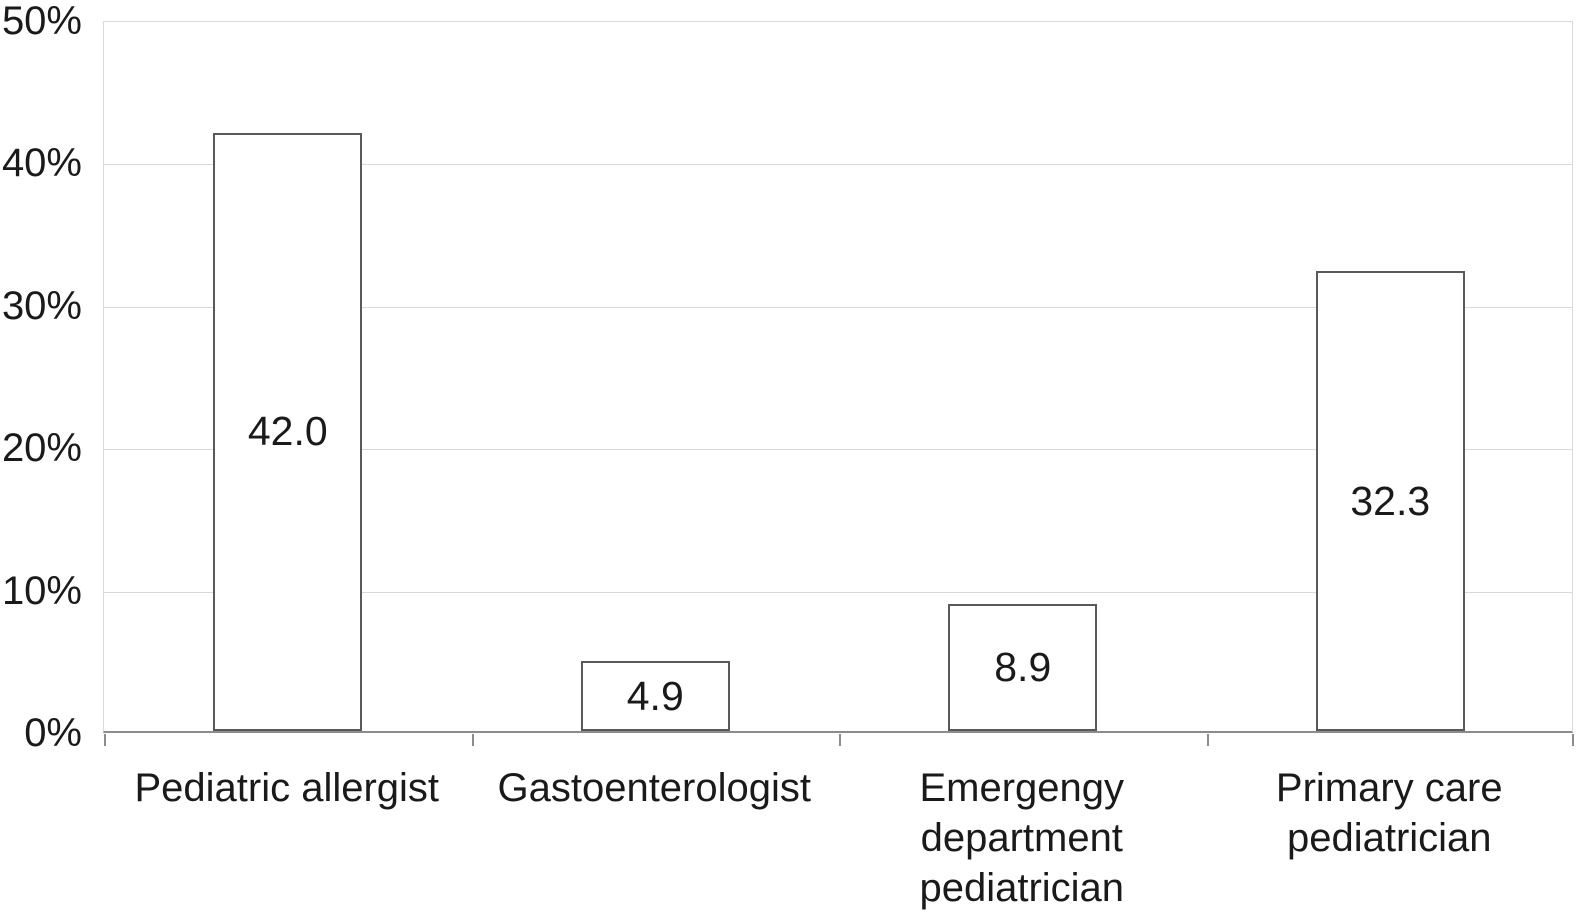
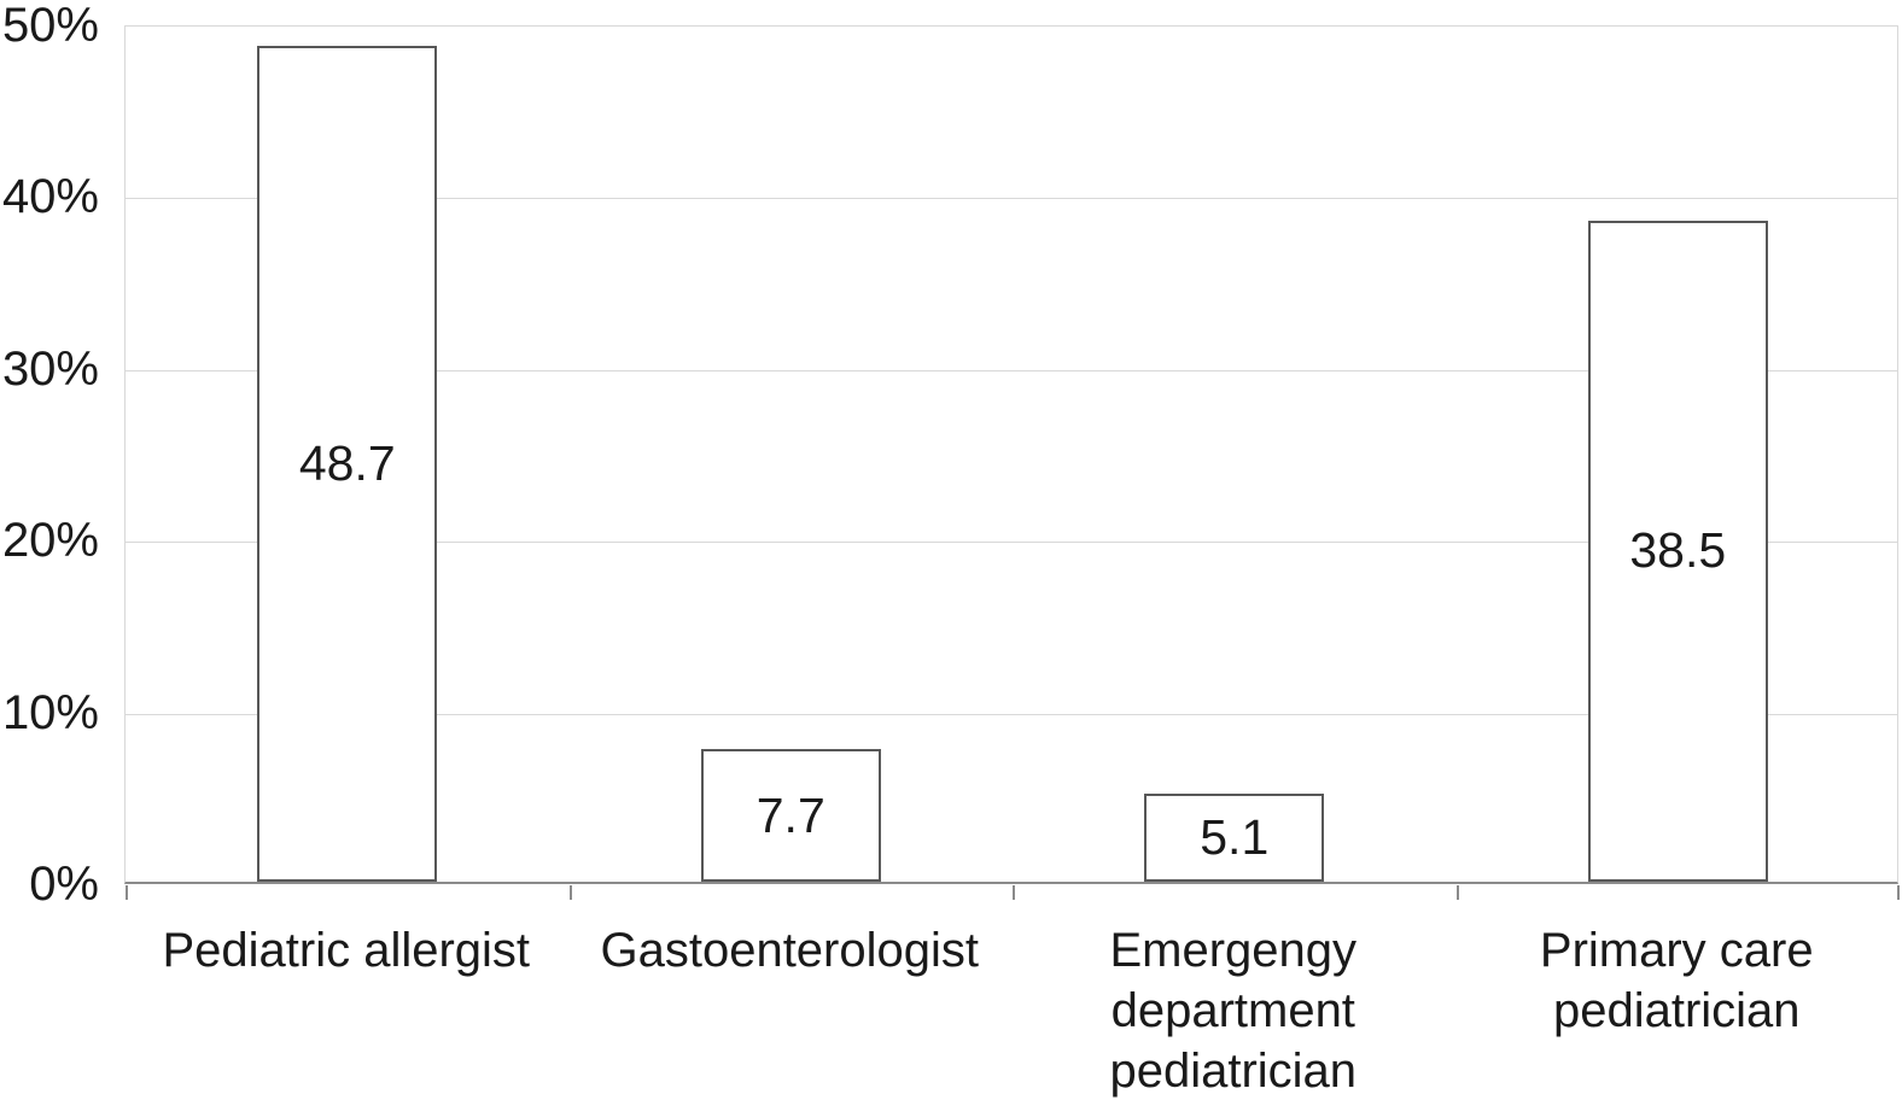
Pediatric allergist: 42.0 -> 48.7
Gastoenterologist: 4.9 -> 7.7
Emergengy department pediatrician: 8.9 -> 5.1
Primary care pediatrician: 32.3 -> 38.5
